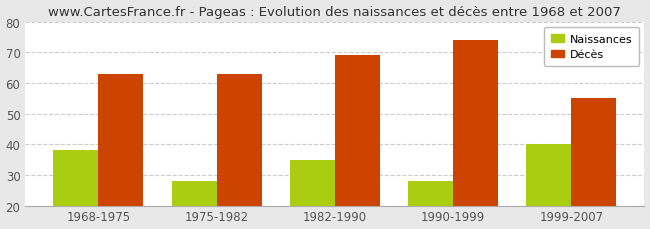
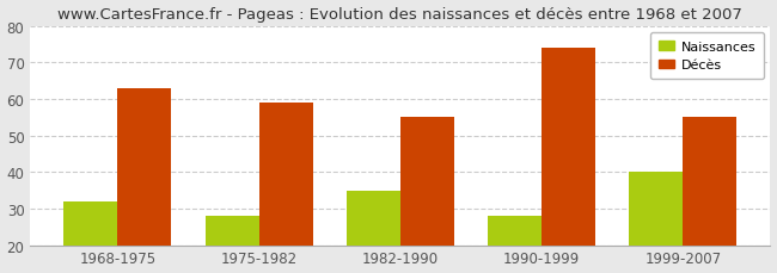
Naissances/1968-1975: 38 -> 32
Décès/1975-1982: 63 -> 59
Décès/1982-1990: 69 -> 55
